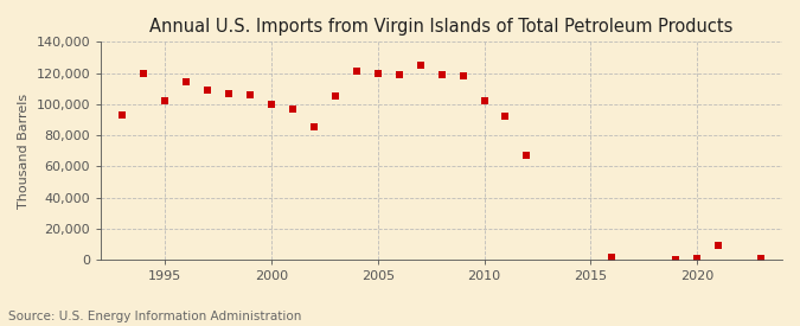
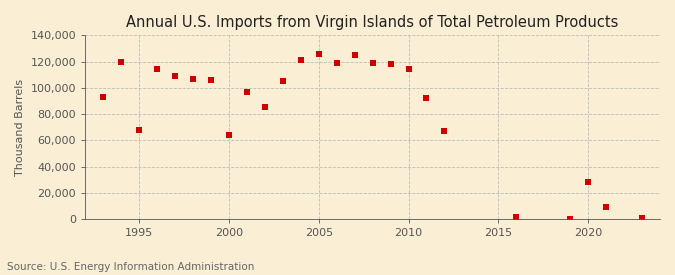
1995: 102,000 -> 68,000
2000: 100,000 -> 64,000
2005: 120,000 -> 126,000
2010: 102,000 -> 114,000
2020: 1,000 -> 28,000
